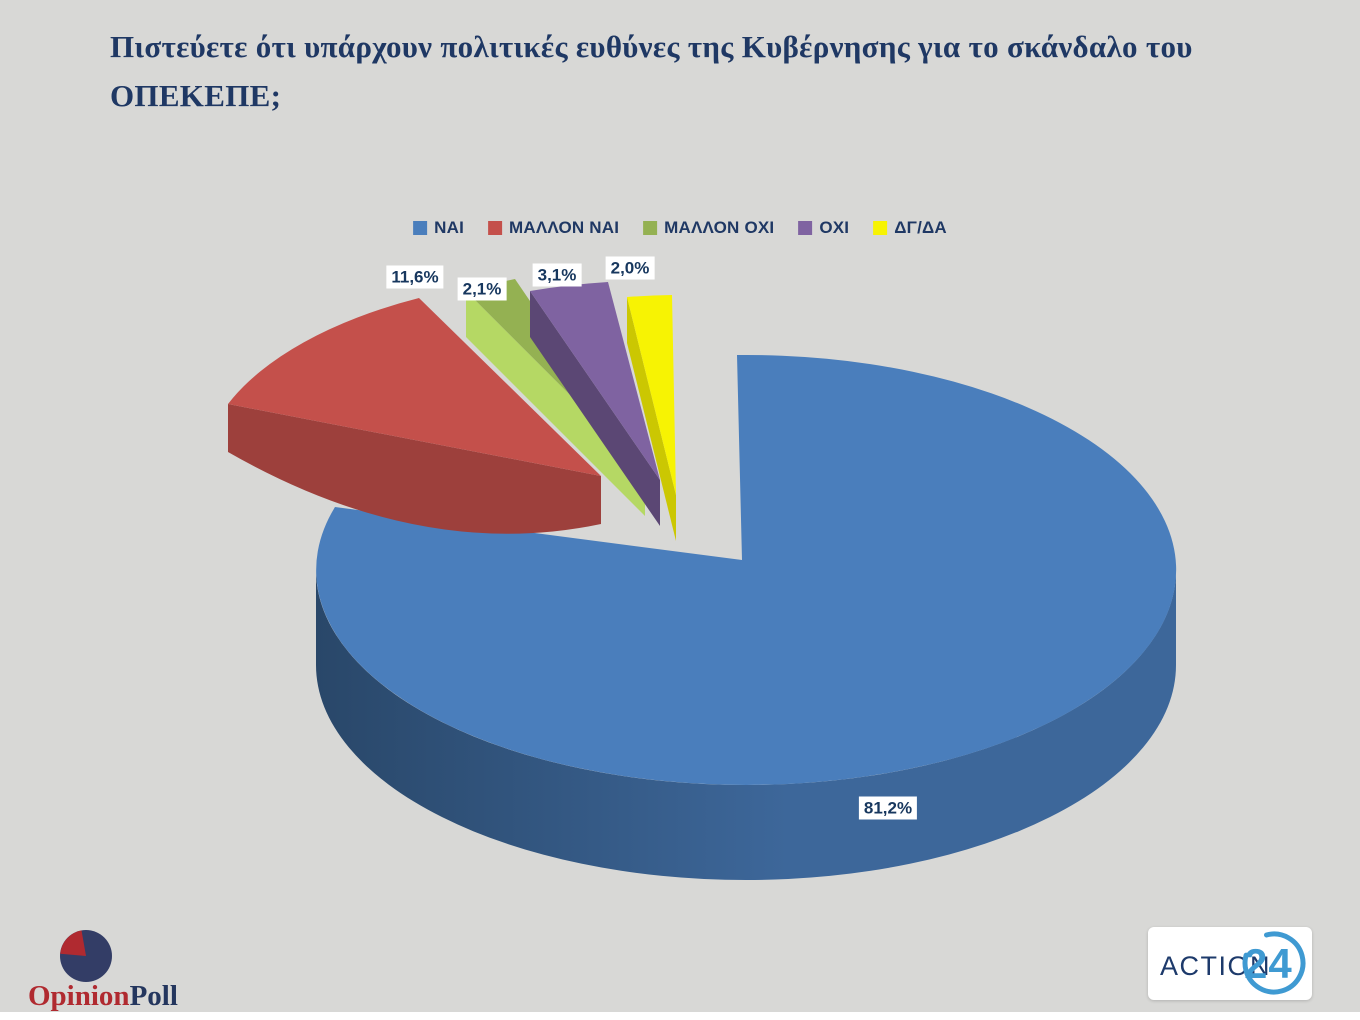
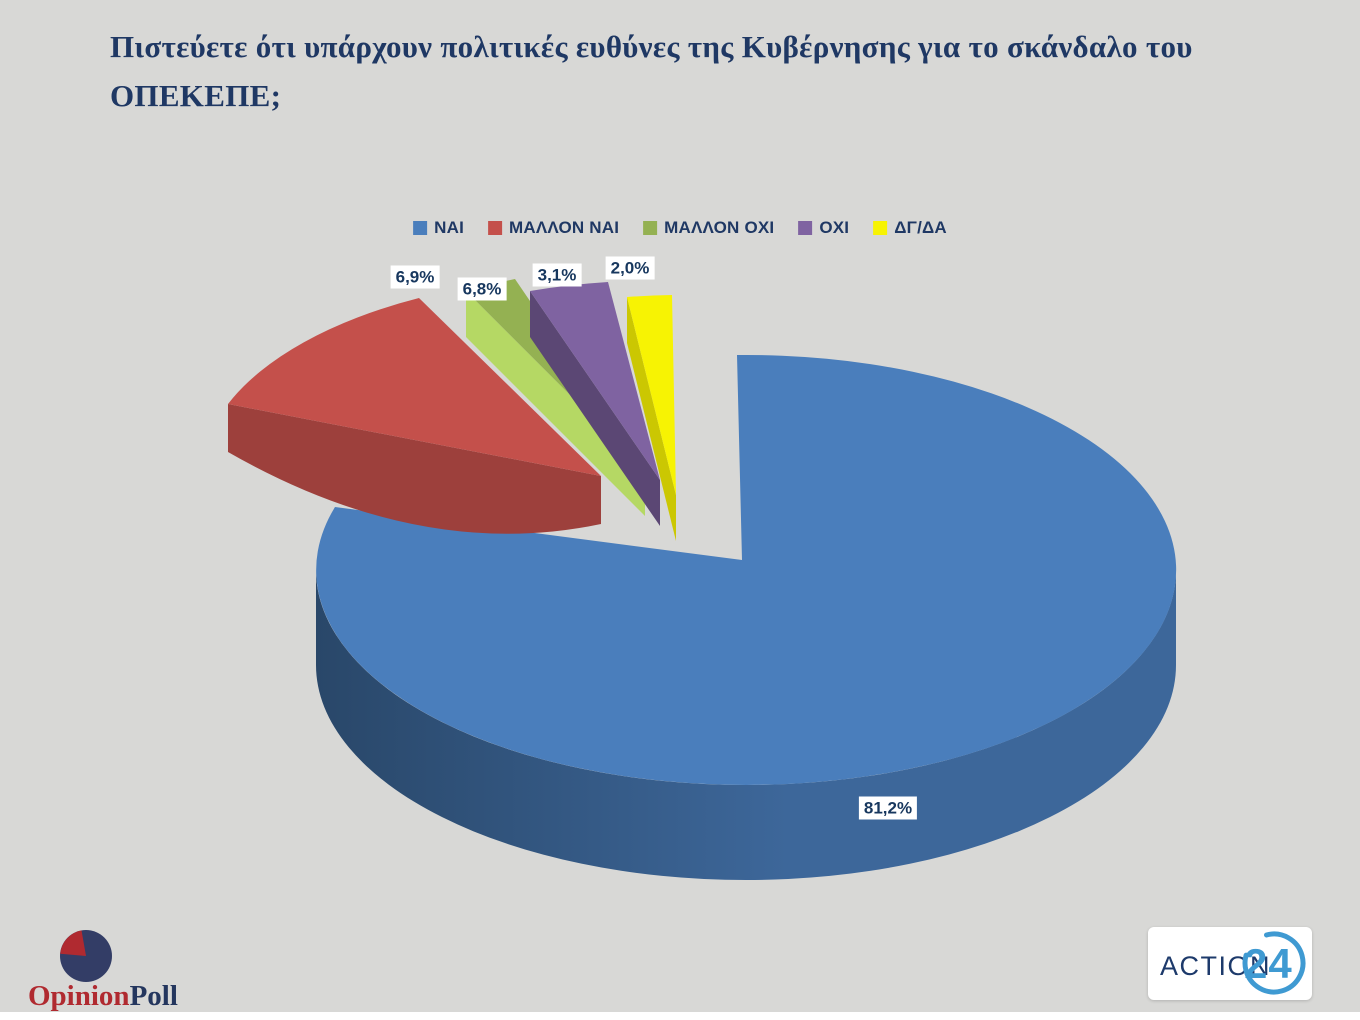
ΜΑΛΛΟΝ ΝΑΙ: 11,6% -> 6,9%
ΜΑΛΛΟΝ ΟΧΙ: 2,1% -> 6,8%
